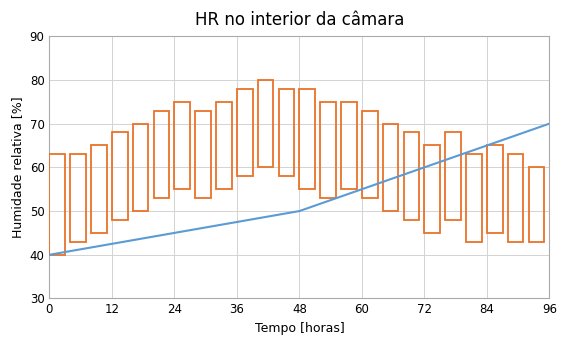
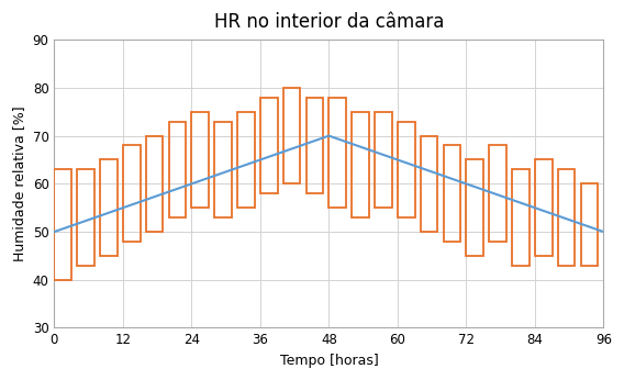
0: 40 -> 50
48: 50 -> 70
96: 70 -> 50
